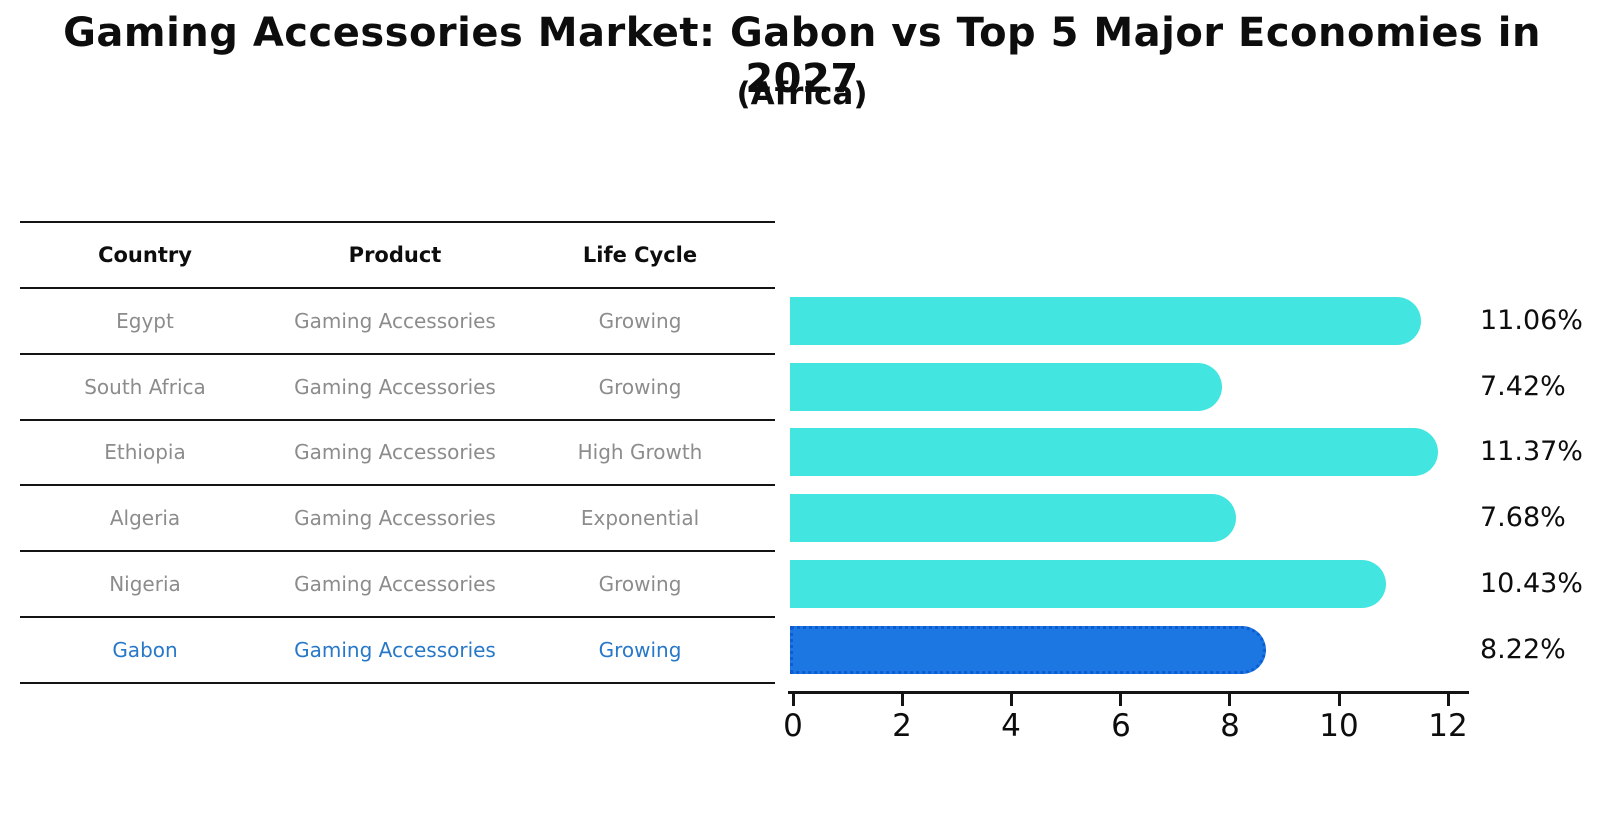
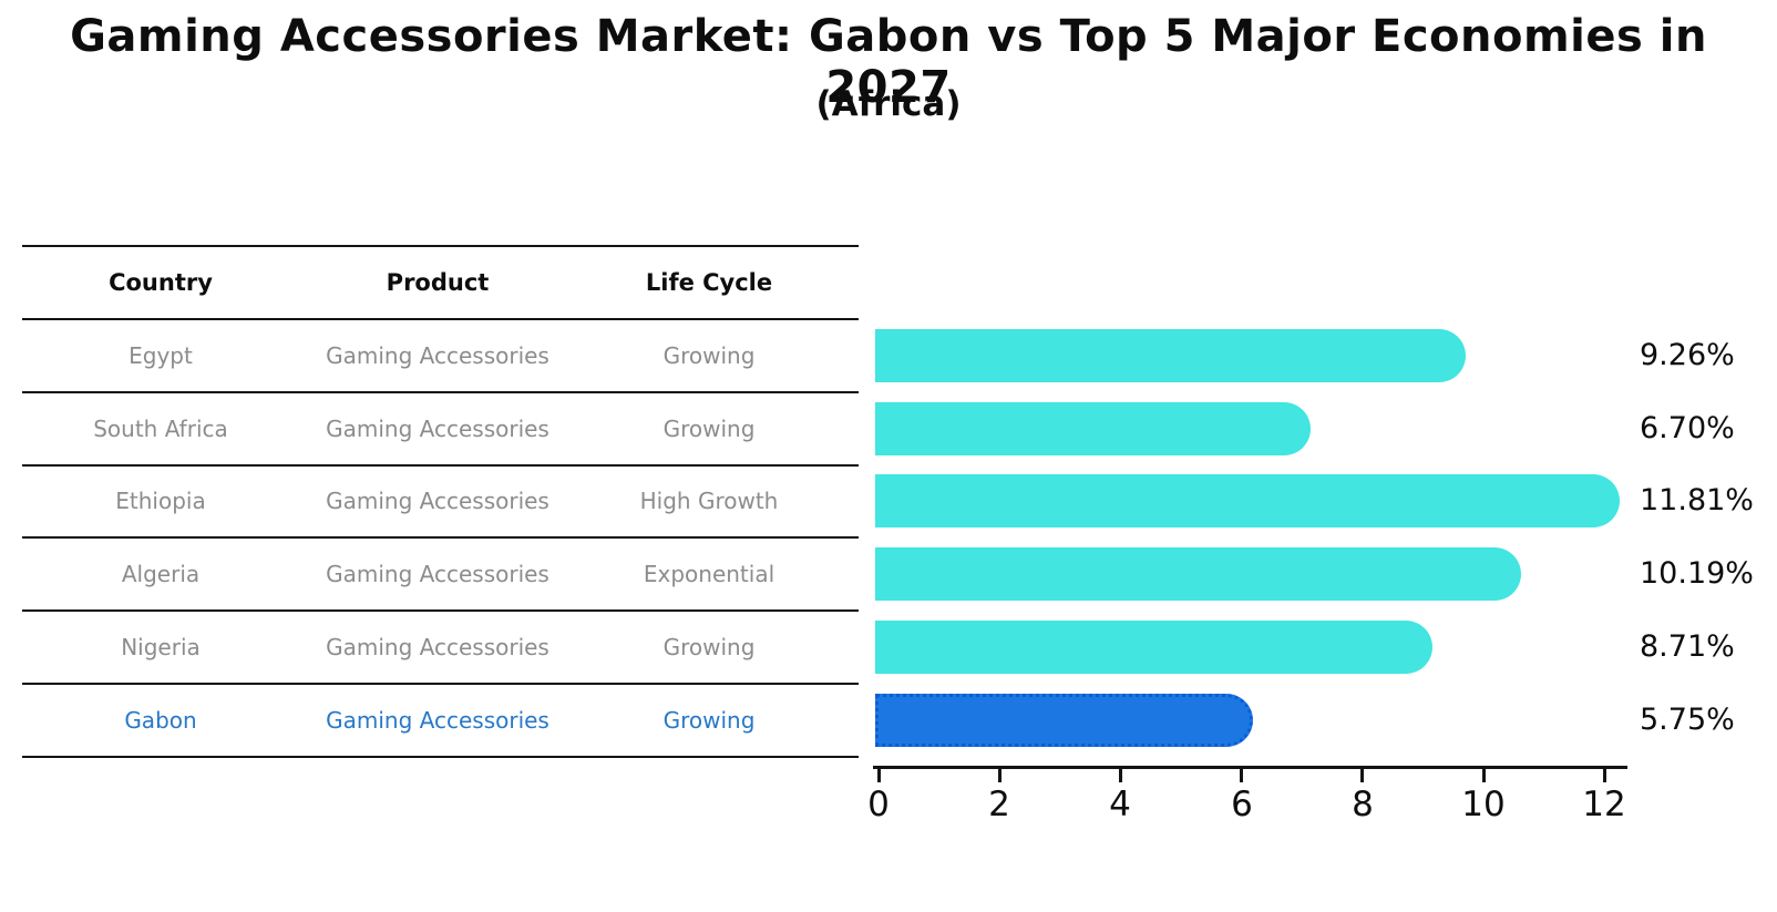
Egypt: 11.06% -> 9.26%
South Africa: 7.42% -> 6.70%
Ethiopia: 11.37% -> 11.81%
Algeria: 7.68% -> 10.19%
Nigeria: 10.43% -> 8.71%
Gabon: 8.22% -> 5.75%
